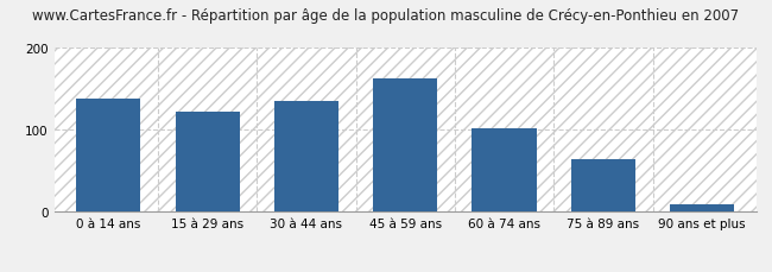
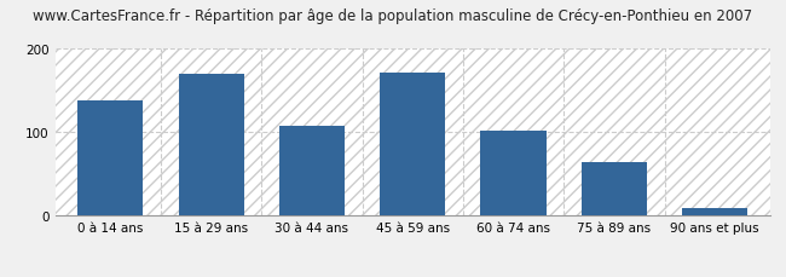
15 à 29 ans: 123 -> 170
30 à 44 ans: 135 -> 108
45 à 59 ans: 163 -> 172
